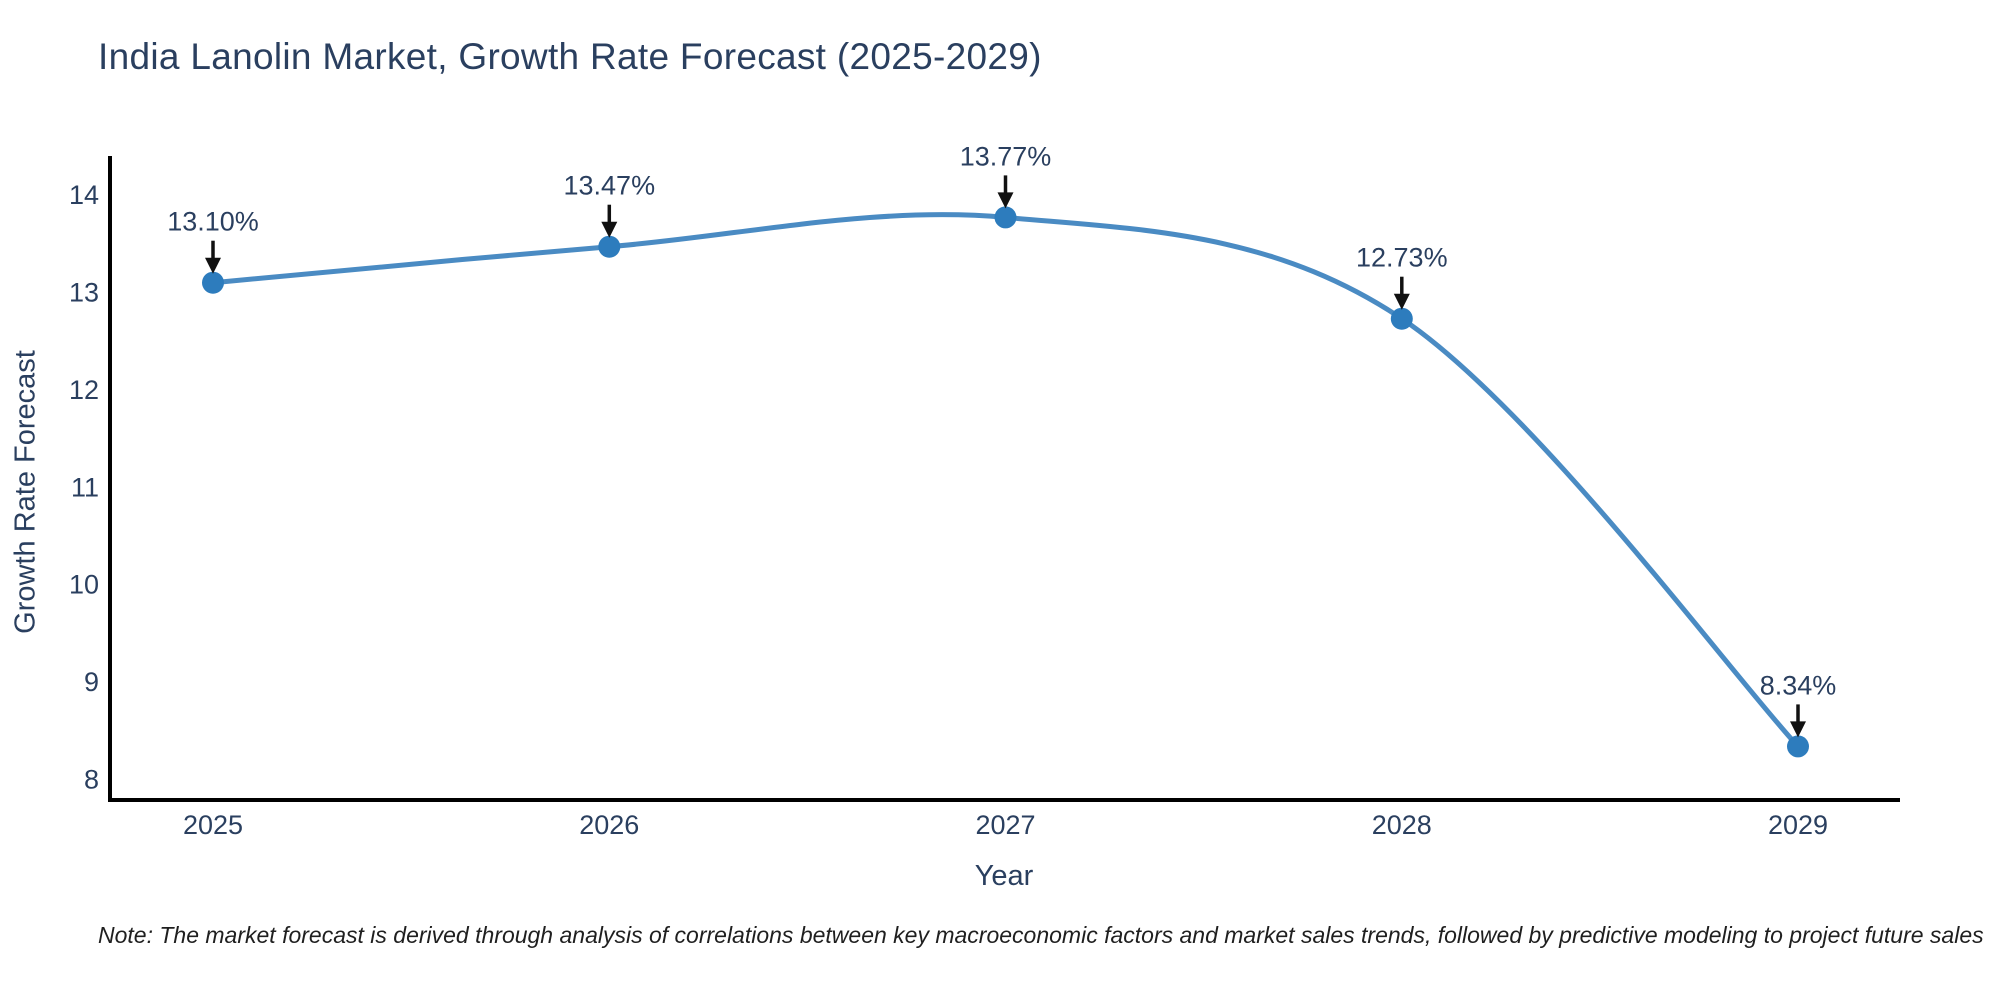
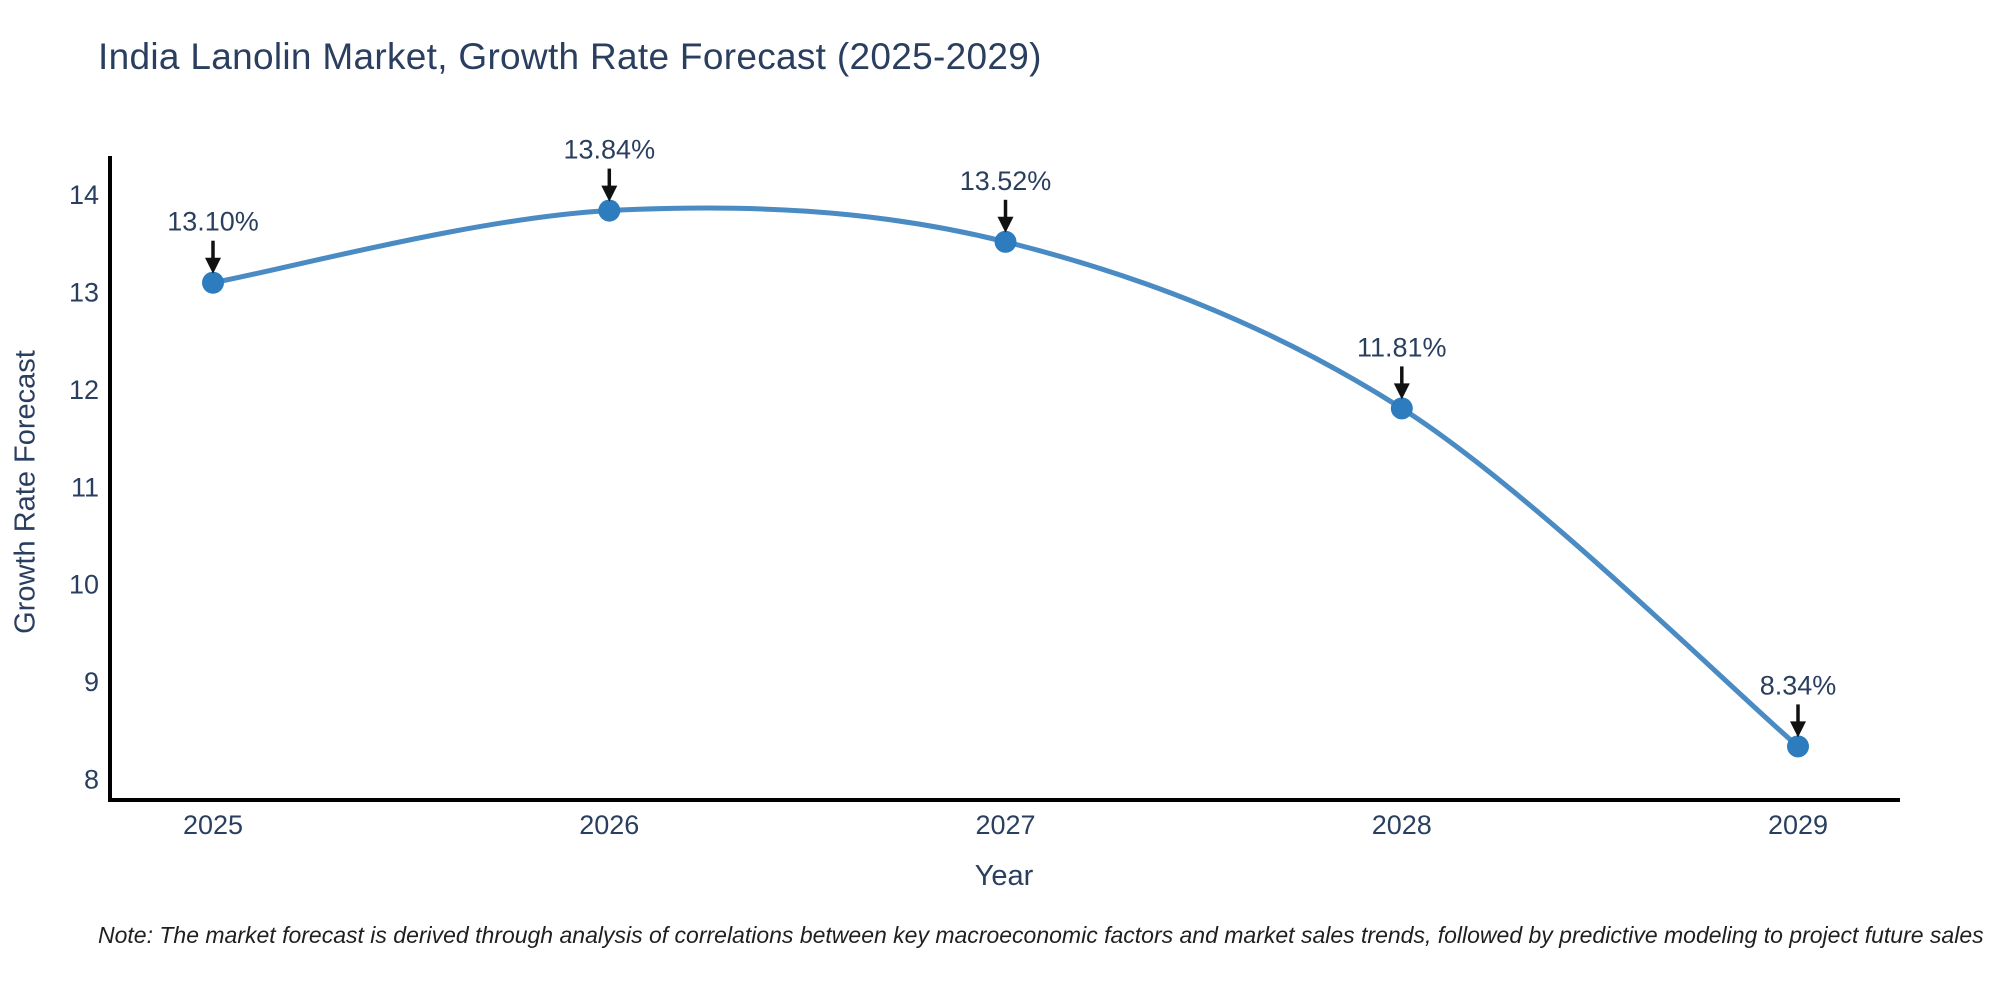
2026: 13.47% -> 13.84%
2027: 13.77% -> 13.52%
2028: 12.73% -> 11.81%
